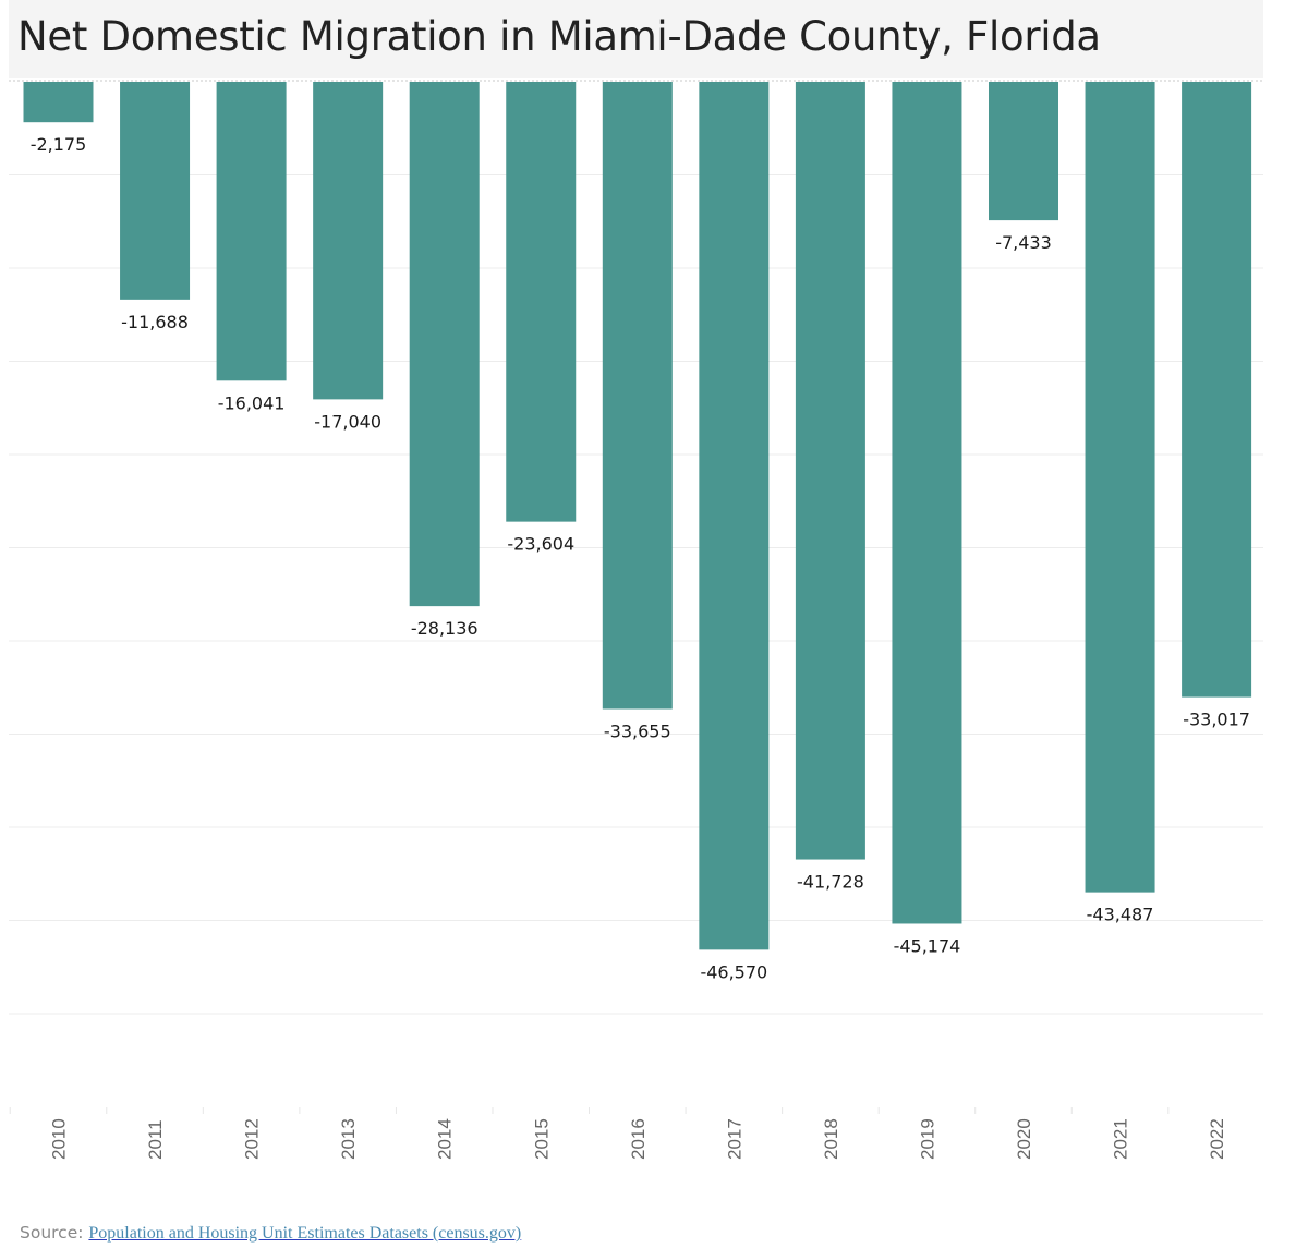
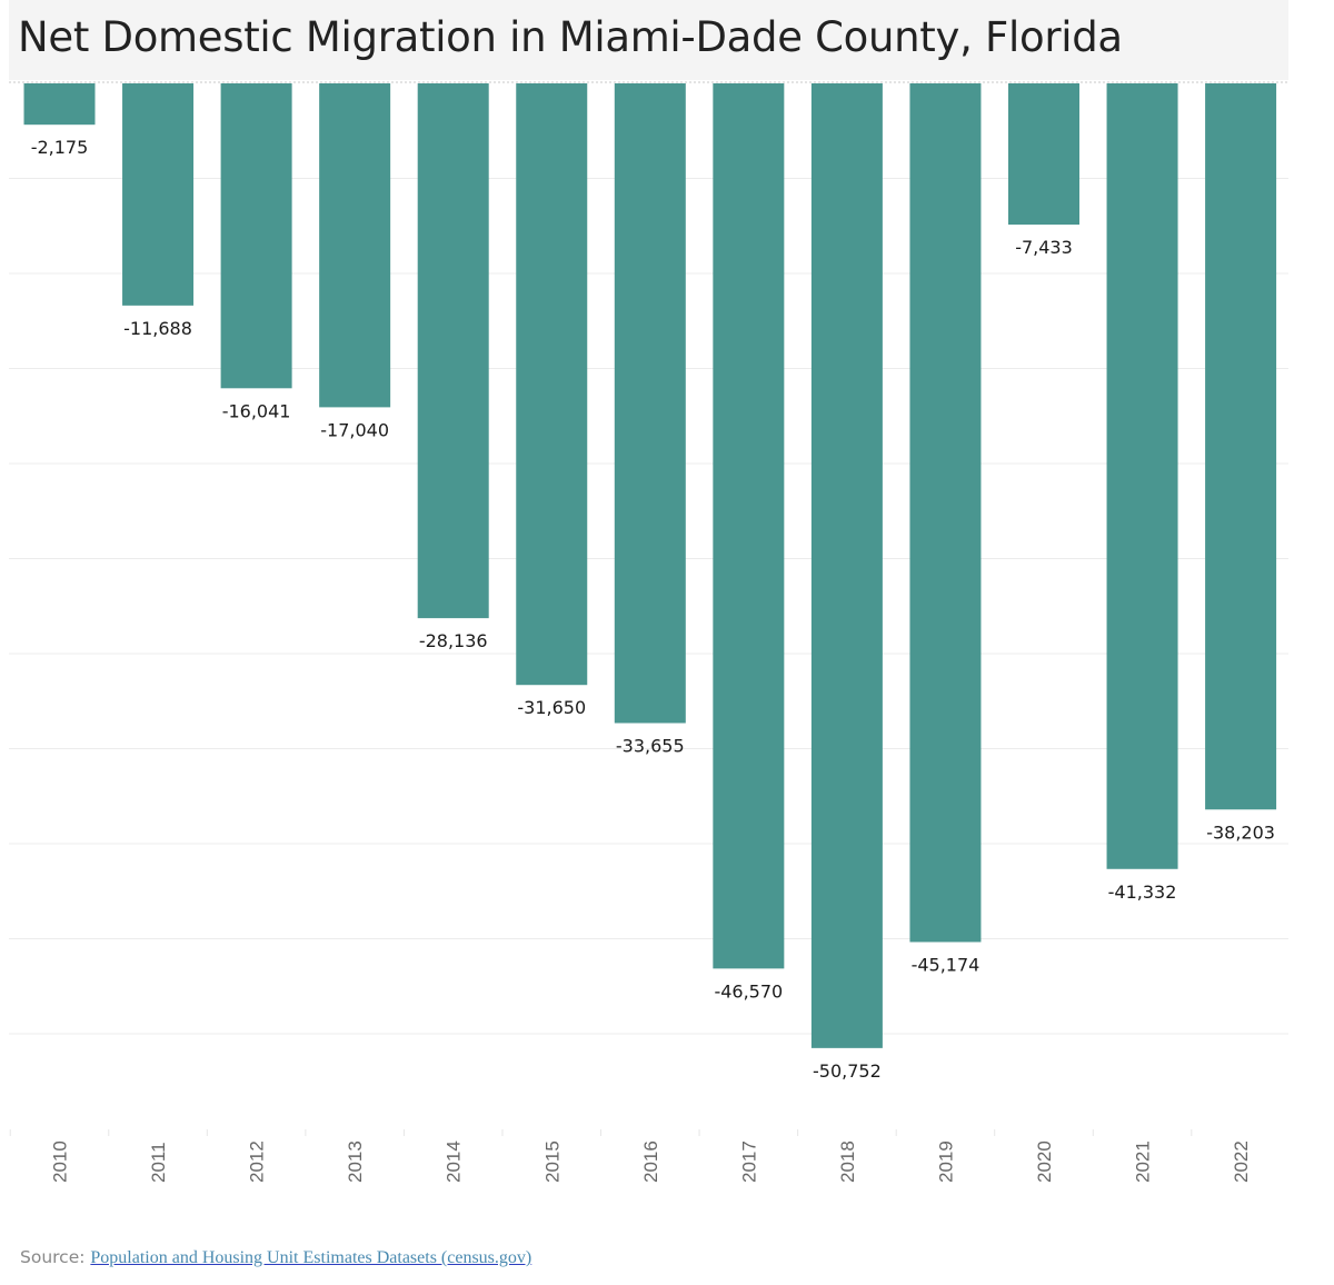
2015: -23,604 -> -31,650
2018: -41,728 -> -50,752
2021: -43,487 -> -41,332
2022: -33,017 -> -38,203
